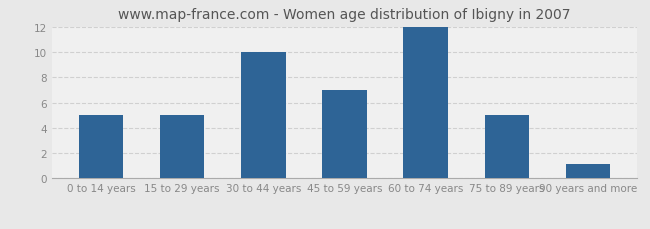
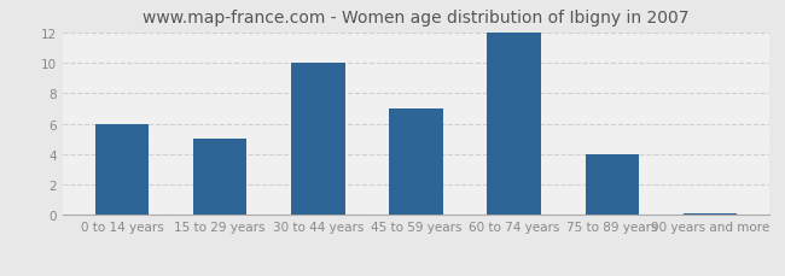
0 to 14 years: 5.0 -> 6.0
75 to 89 years: 5.0 -> 4.0
90 years and more: 1.1 -> 0.1
